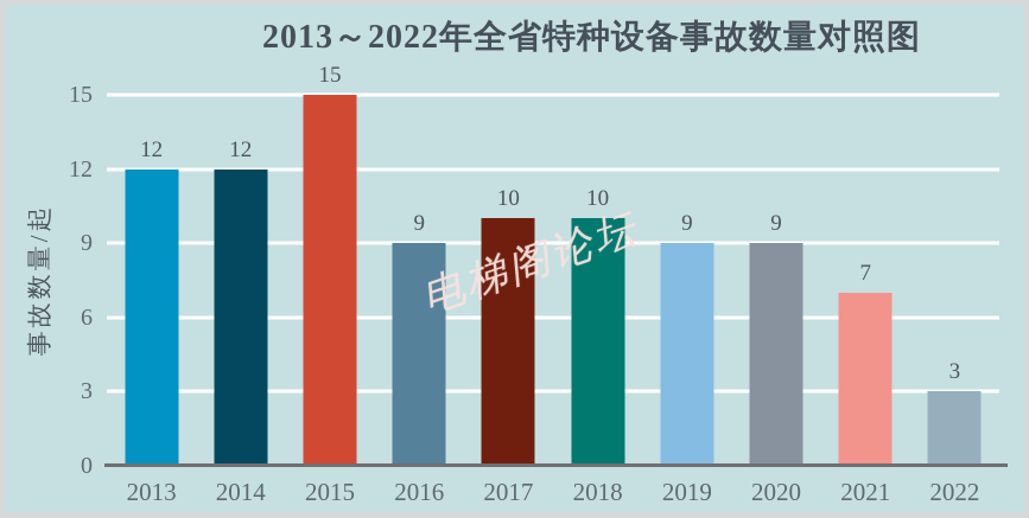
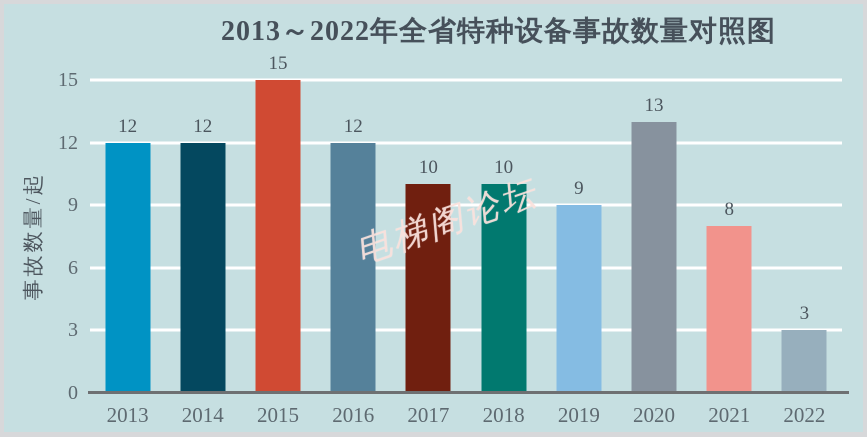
2016: 9 -> 12
2020: 9 -> 13
2021: 7 -> 8
